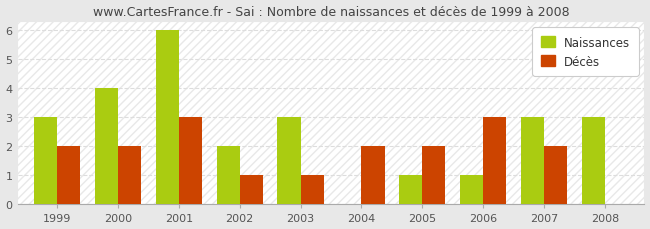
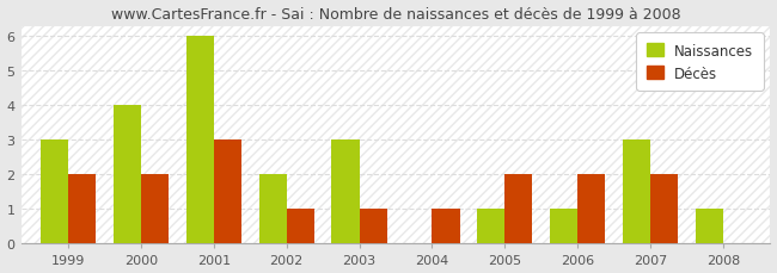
Décès/2004: 2 -> 1
Décès/2006: 3 -> 2
Naissances/2008: 3 -> 1
